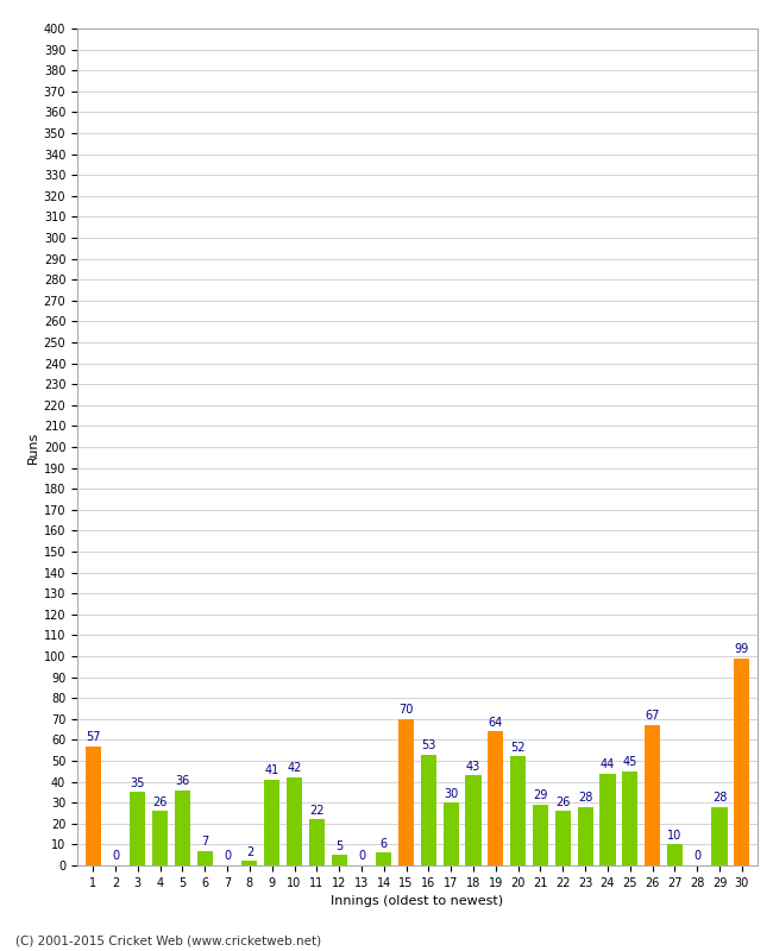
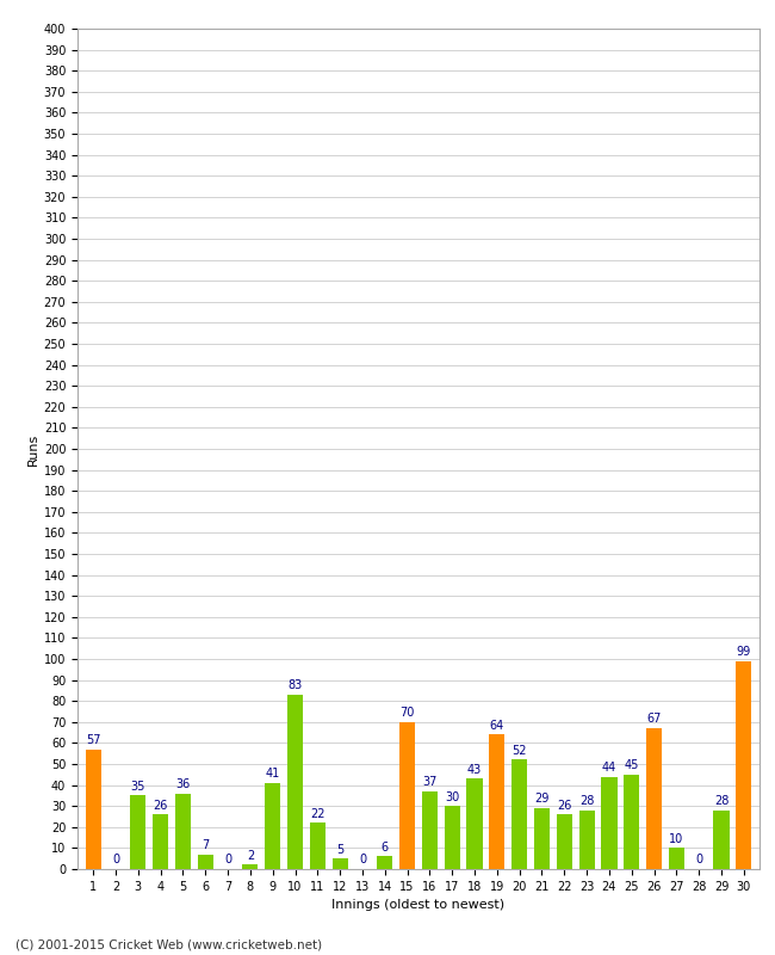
10: 42 -> 83
16: 53 -> 37
